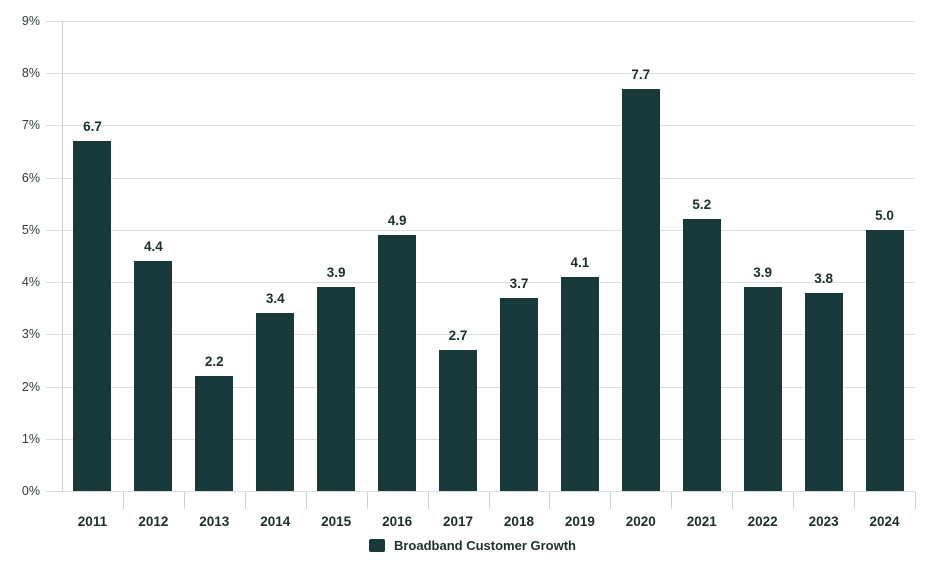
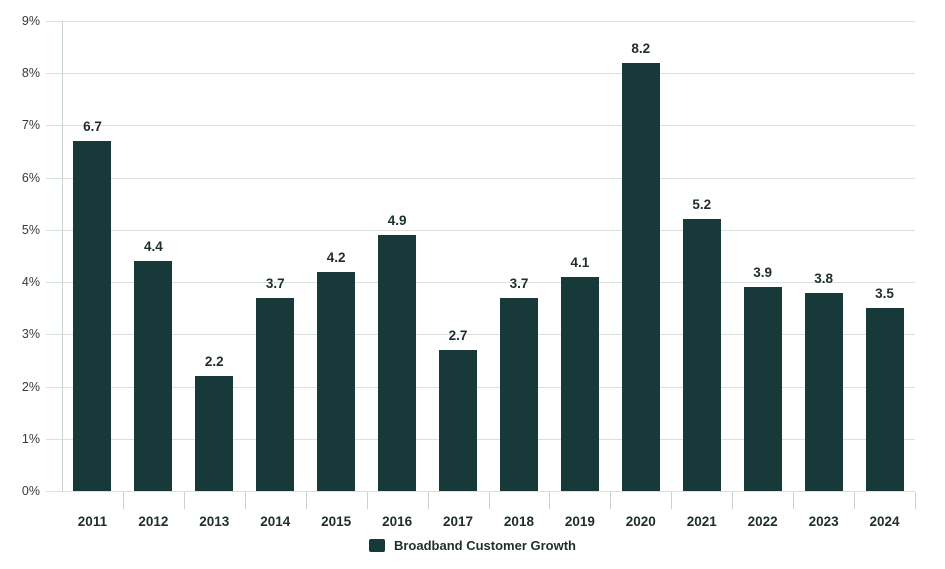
2014: 3.4 -> 3.7
2015: 3.9 -> 4.2
2020: 7.7 -> 8.2
2024: 5.0 -> 3.5
